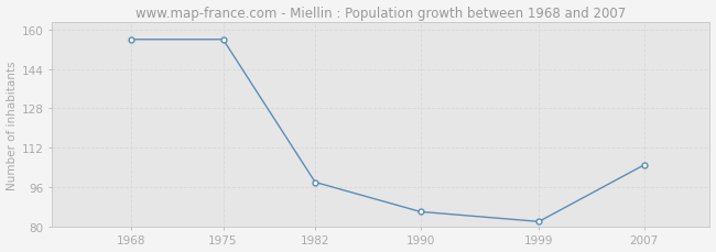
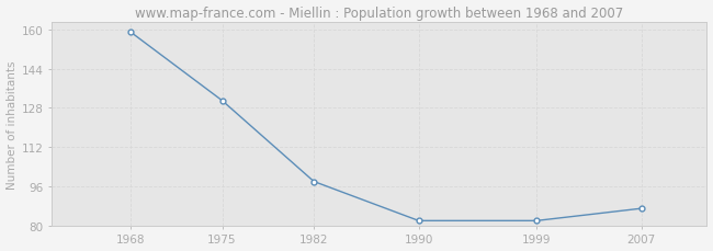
1968: 156 -> 159
1975: 156 -> 131
1990: 86 -> 82
2007: 105 -> 87
